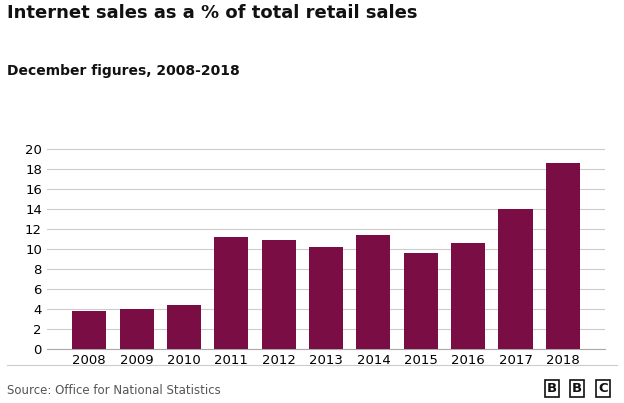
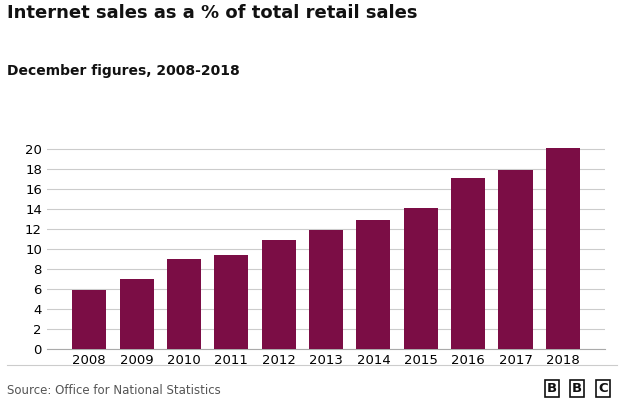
2008: 3.8 -> 5.9
2009: 4.0 -> 7.0
2010: 4.4 -> 9.0
2011: 11.2 -> 9.4
2013: 10.2 -> 11.9
2014: 11.4 -> 12.9
2015: 9.6 -> 14.1
2016: 10.6 -> 17.1
2017: 14.0 -> 17.9
2018: 18.6 -> 20.1
